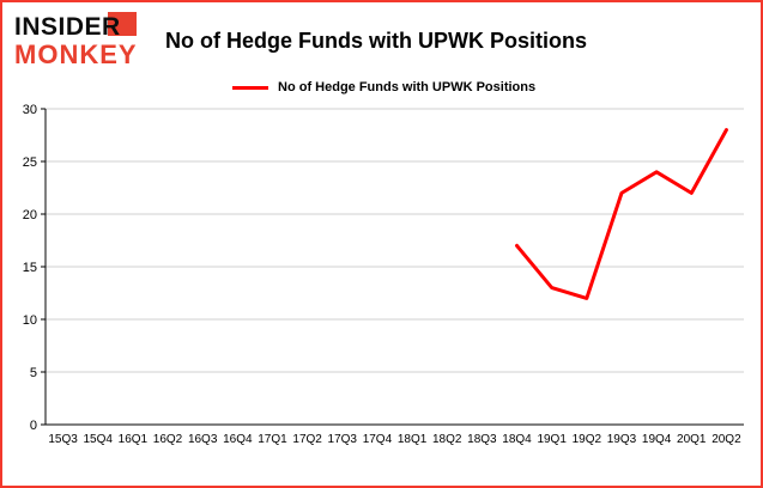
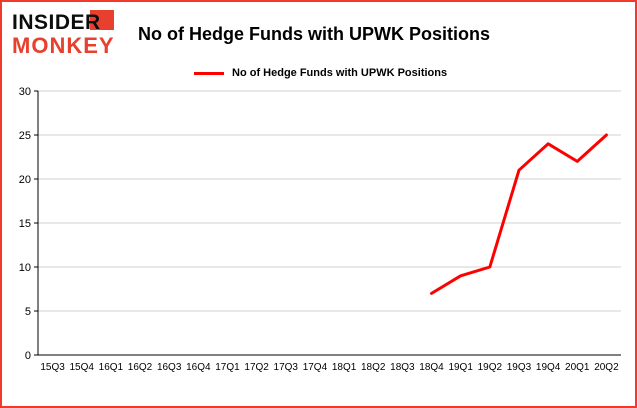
18Q4: 17 -> 7
19Q1: 13 -> 9
19Q2: 12 -> 10
19Q3: 22 -> 21
20Q2: 28 -> 25
